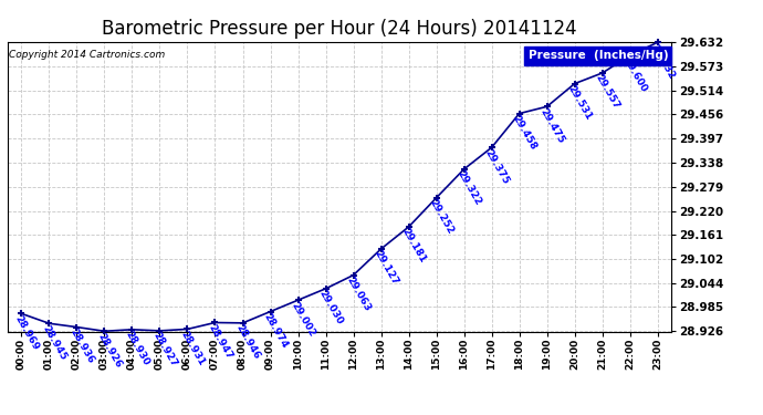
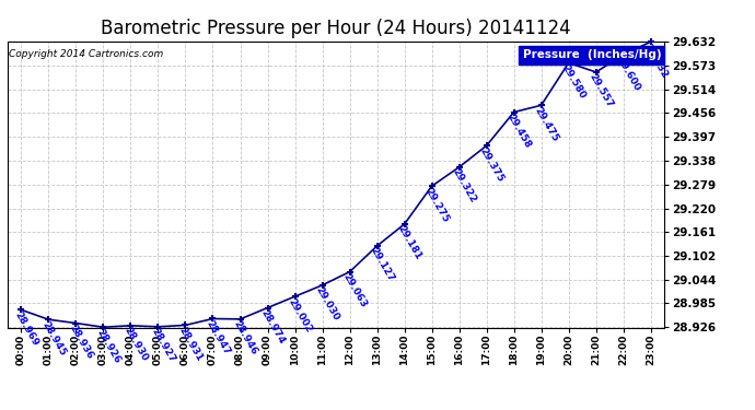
15:00: 29.252 -> 29.275
20:00: 29.531 -> 29.580
